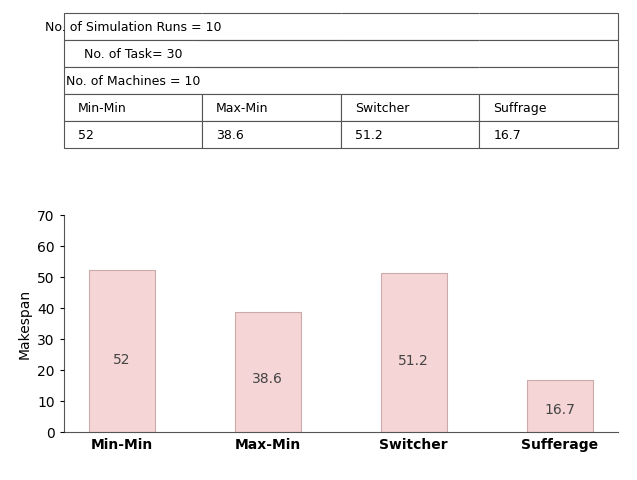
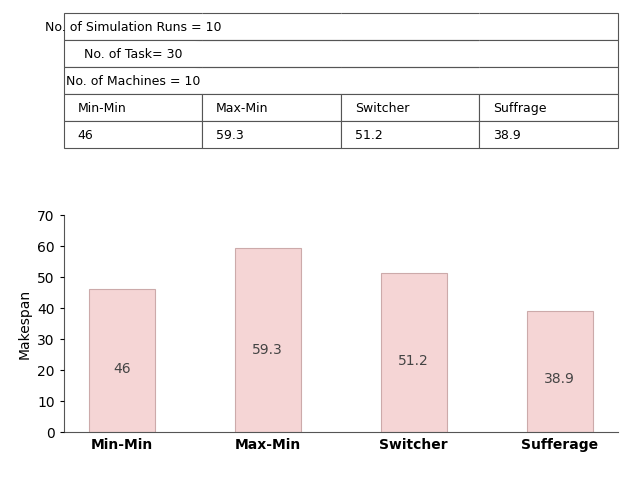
Min-Min: 52 -> 46
Max-Min: 38.6 -> 59.3
Sufferage: 16.7 -> 38.9
